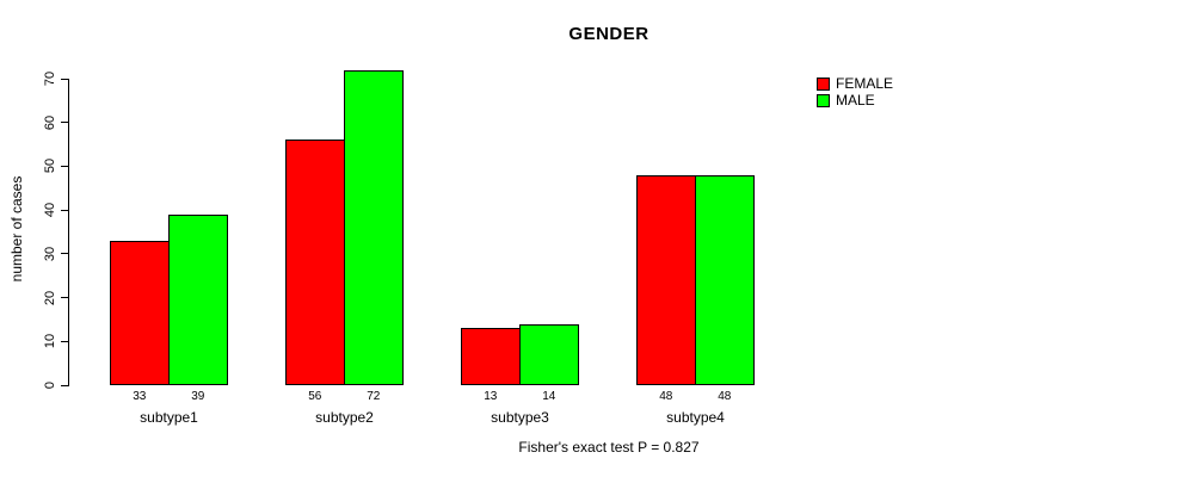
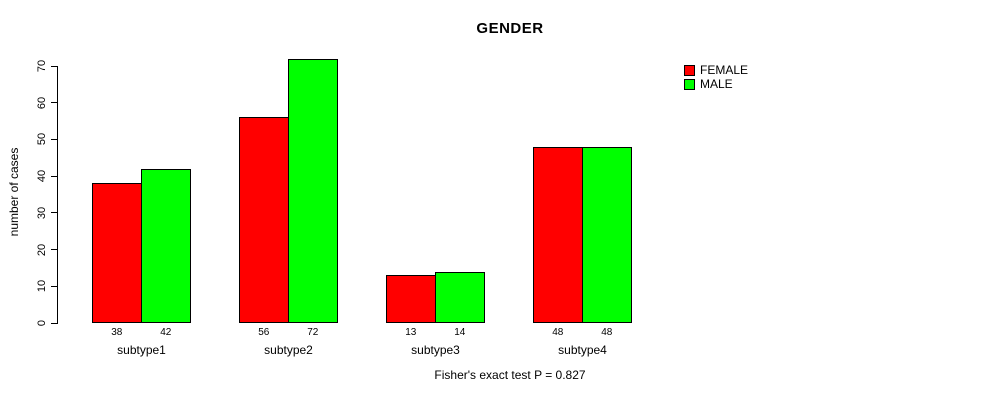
FEMALE/subtype1: 33 -> 38
MALE/subtype1: 39 -> 42
